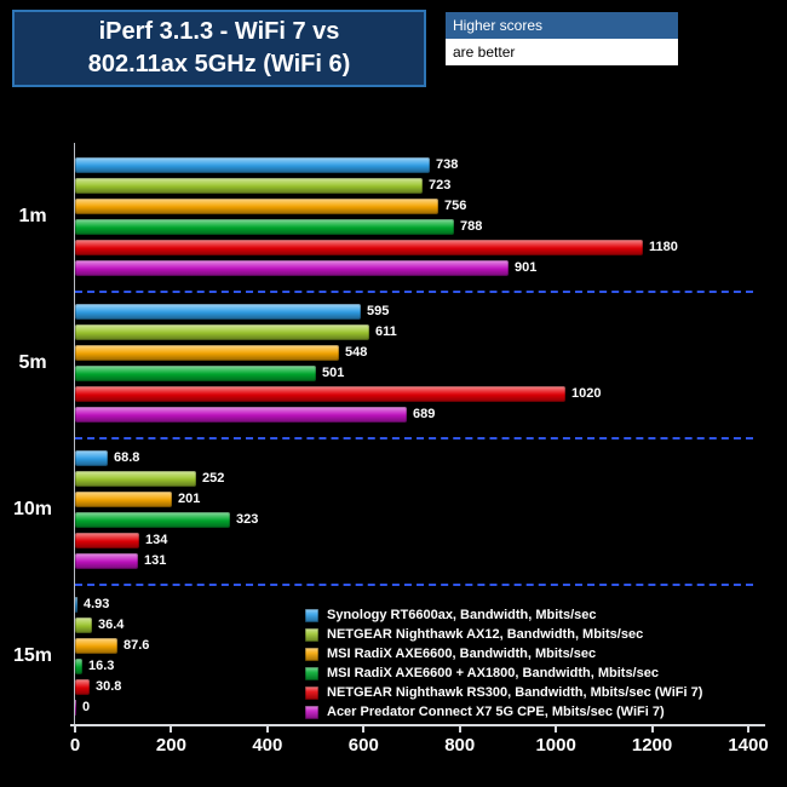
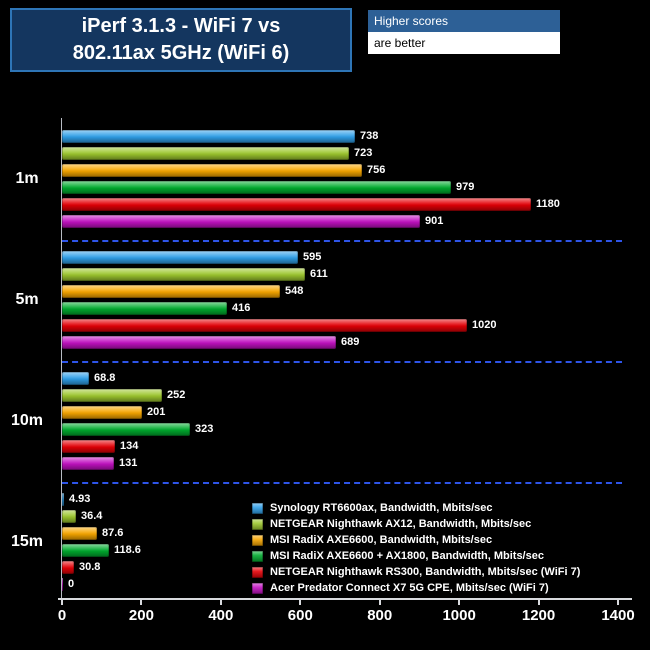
MSI RadiX AXE6600 + AX1800, Bandwidth, Mbits/sec/1m: 788 -> 979
MSI RadiX AXE6600 + AX1800, Bandwidth, Mbits/sec/5m: 501 -> 416
MSI RadiX AXE6600 + AX1800, Bandwidth, Mbits/sec/15m: 16.3 -> 118.6
